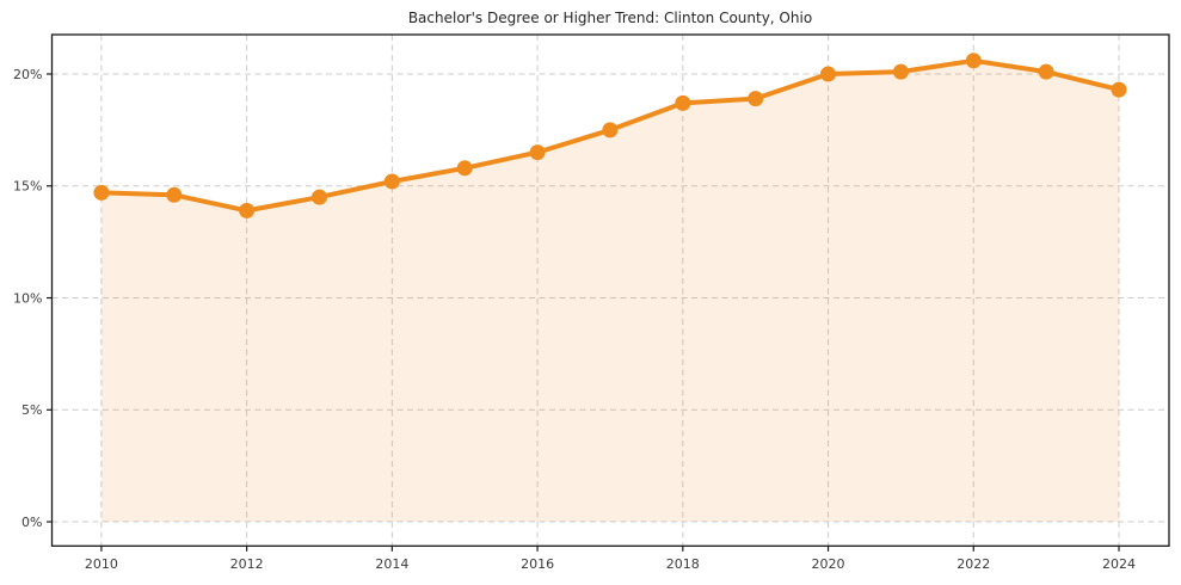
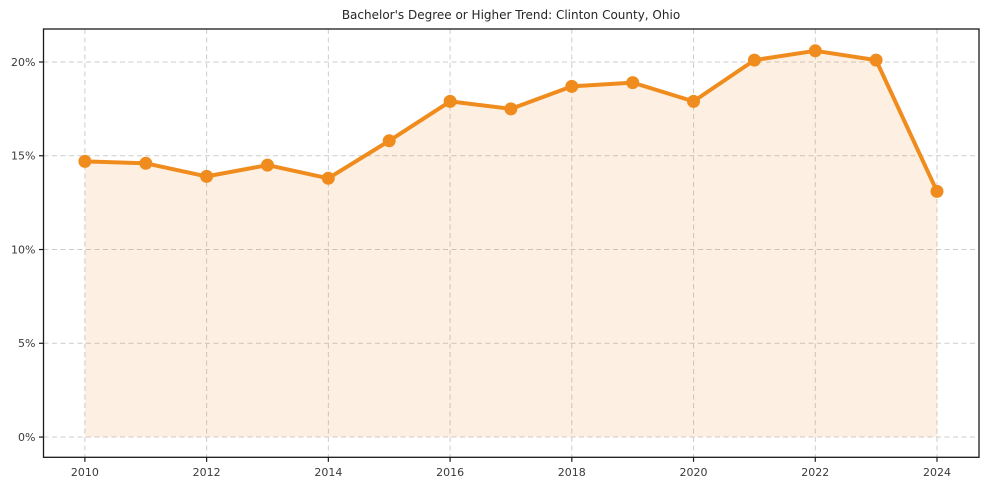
2014: 15.2% -> 13.8%
2016: 16.5% -> 17.9%
2020: 20.0% -> 17.9%
2024: 19.3% -> 13.1%
